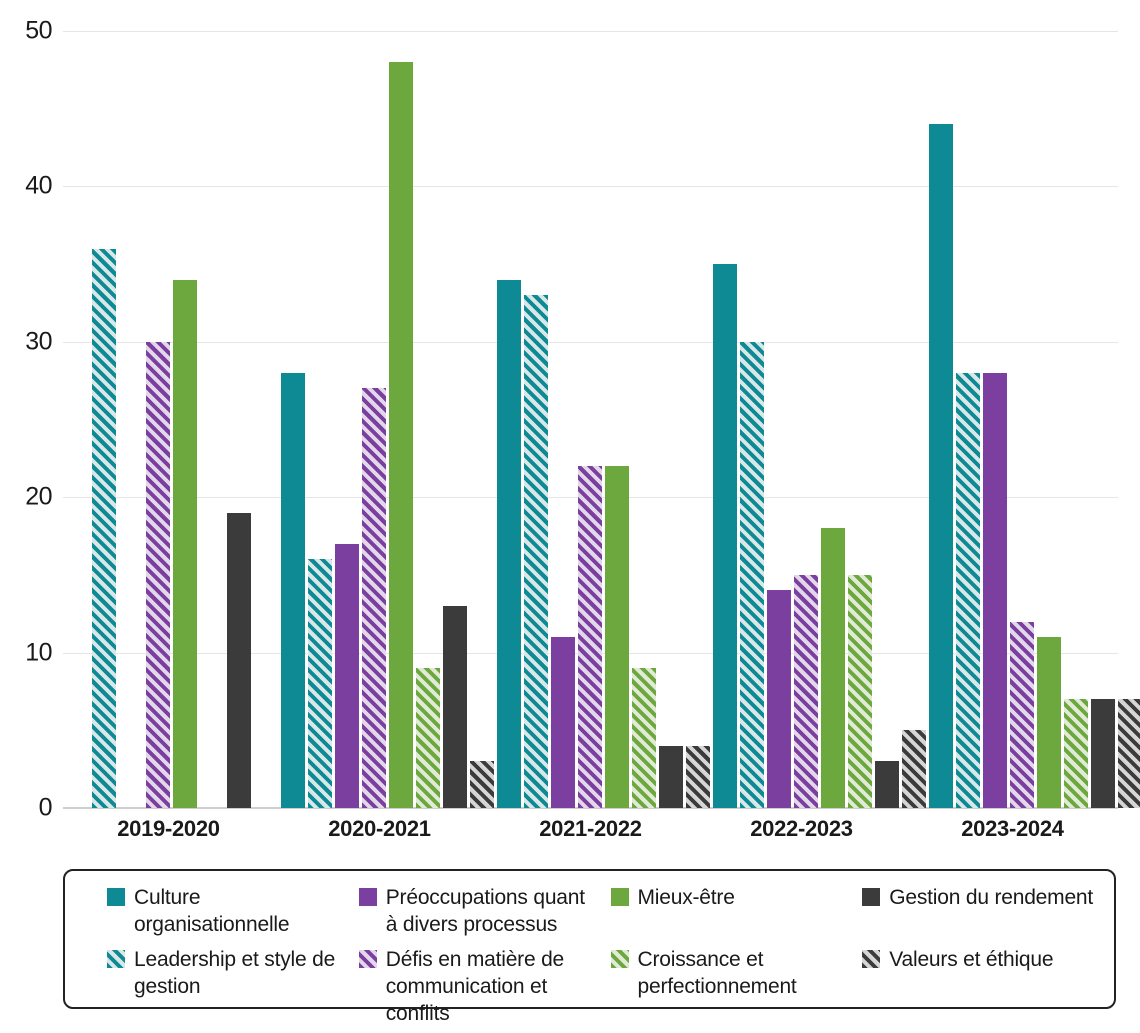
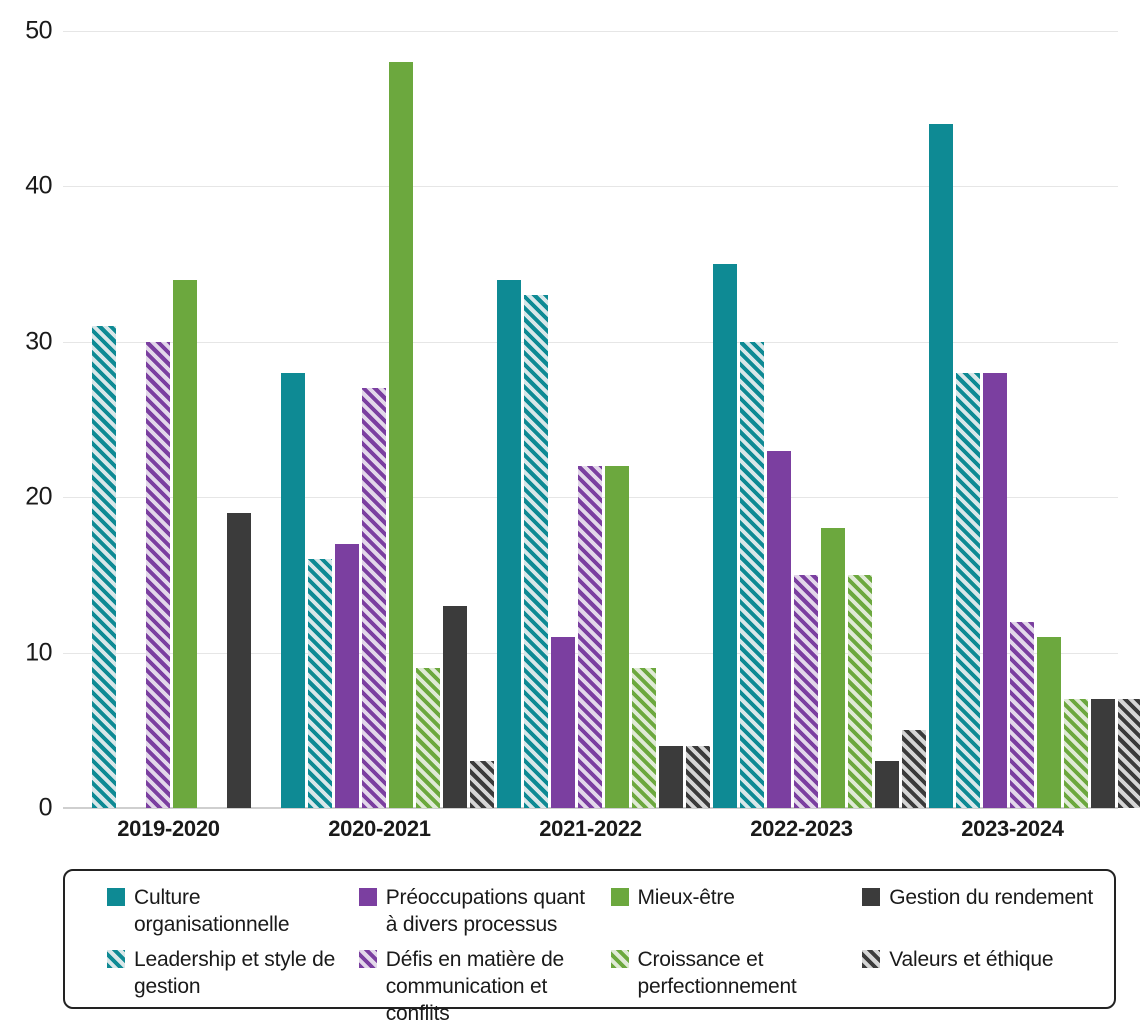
Leadership et style de gestion/2019-2020: 36 -> 31
Préoccupations quant à divers processus/2022-2023: 14 -> 23
